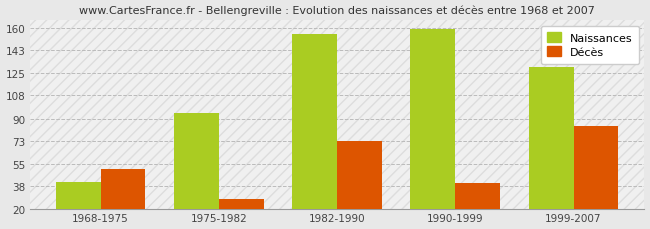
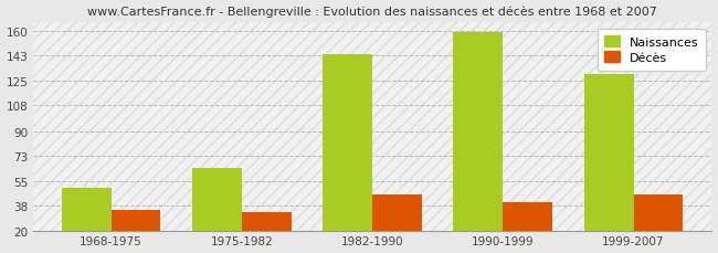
Naissances/1968-1975: 41 -> 50
Décès/1968-1975: 51 -> 35
Naissances/1975-1982: 94 -> 64
Décès/1975-1982: 28 -> 33
Naissances/1982-1990: 155 -> 144
Décès/1982-1990: 73 -> 46
Décès/1999-2007: 84 -> 46
